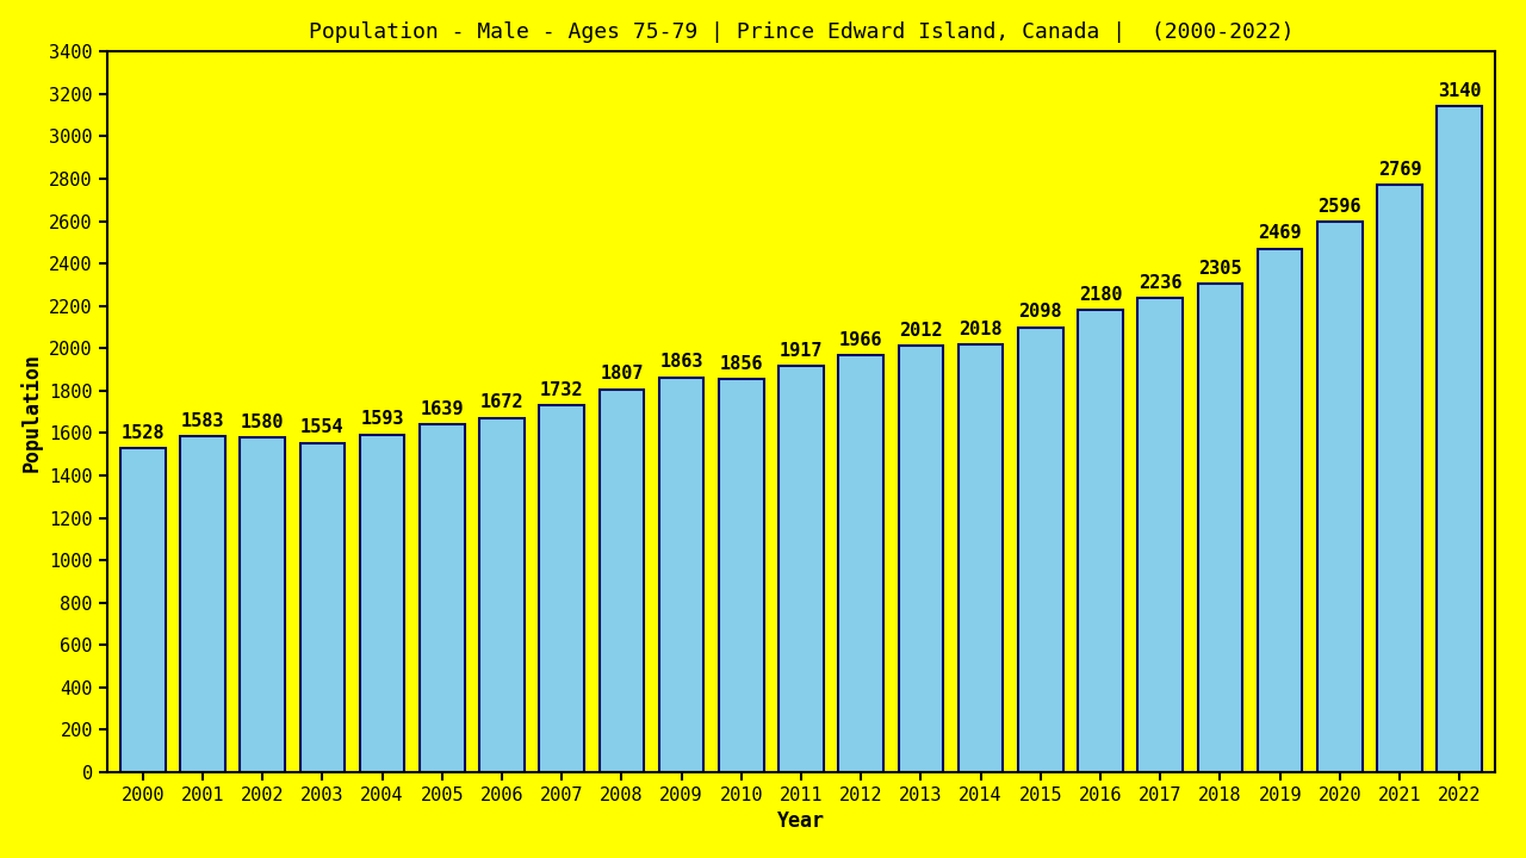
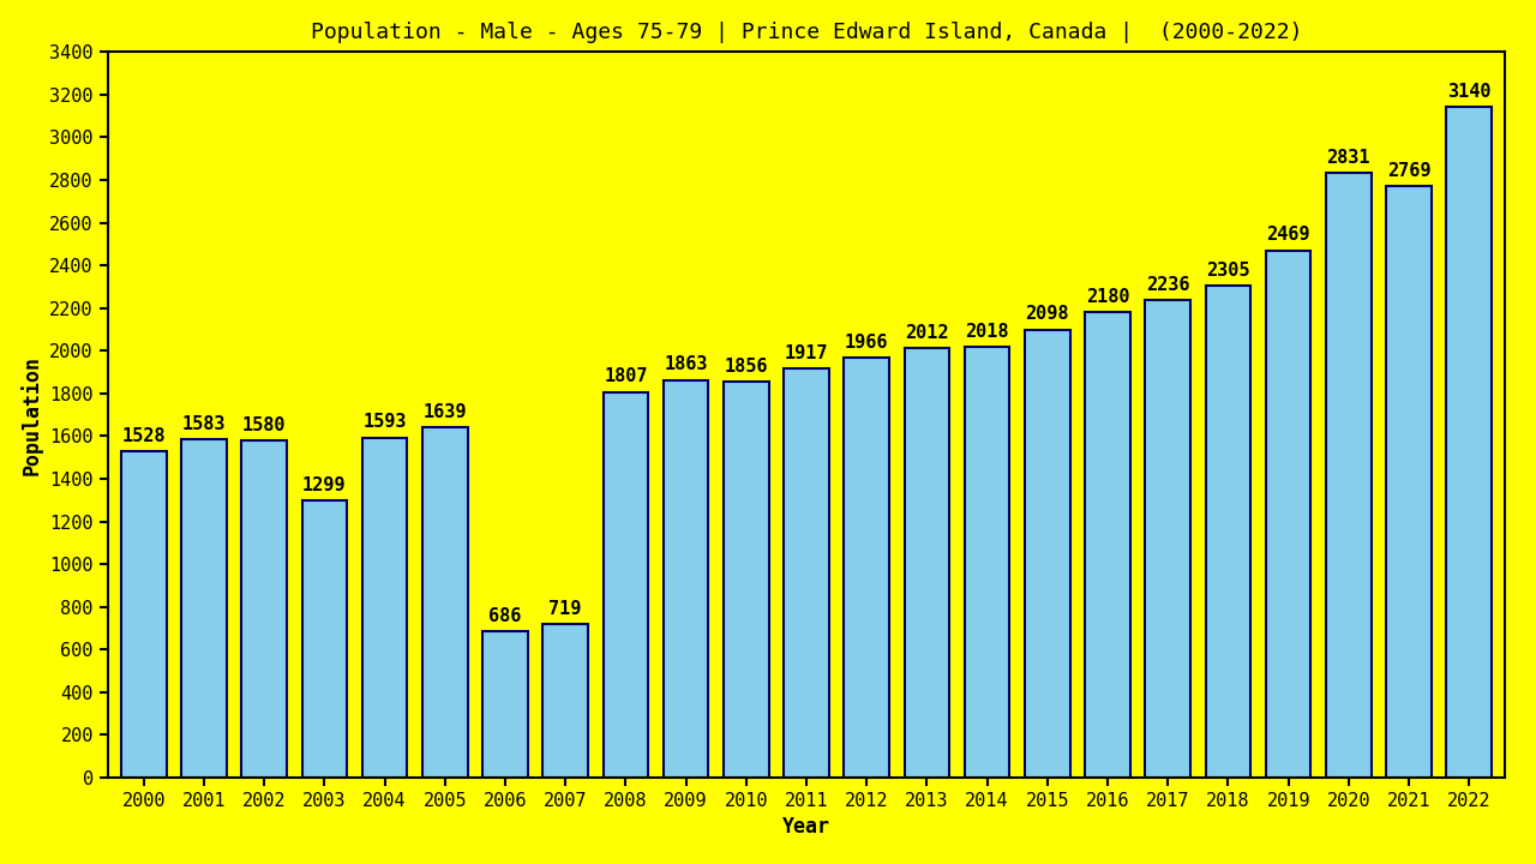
2003: 1554 -> 1299
2006: 1672 -> 686
2007: 1732 -> 719
2020: 2596 -> 2831
